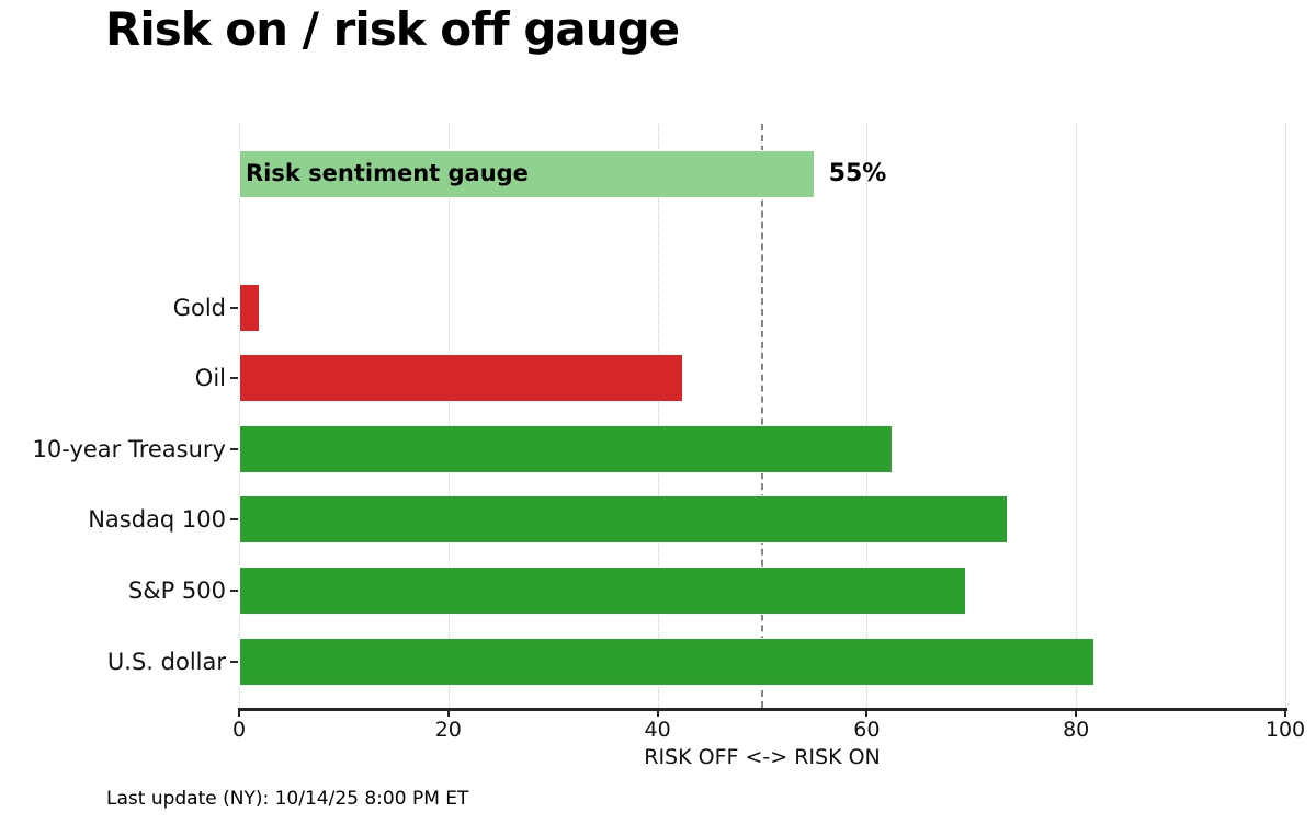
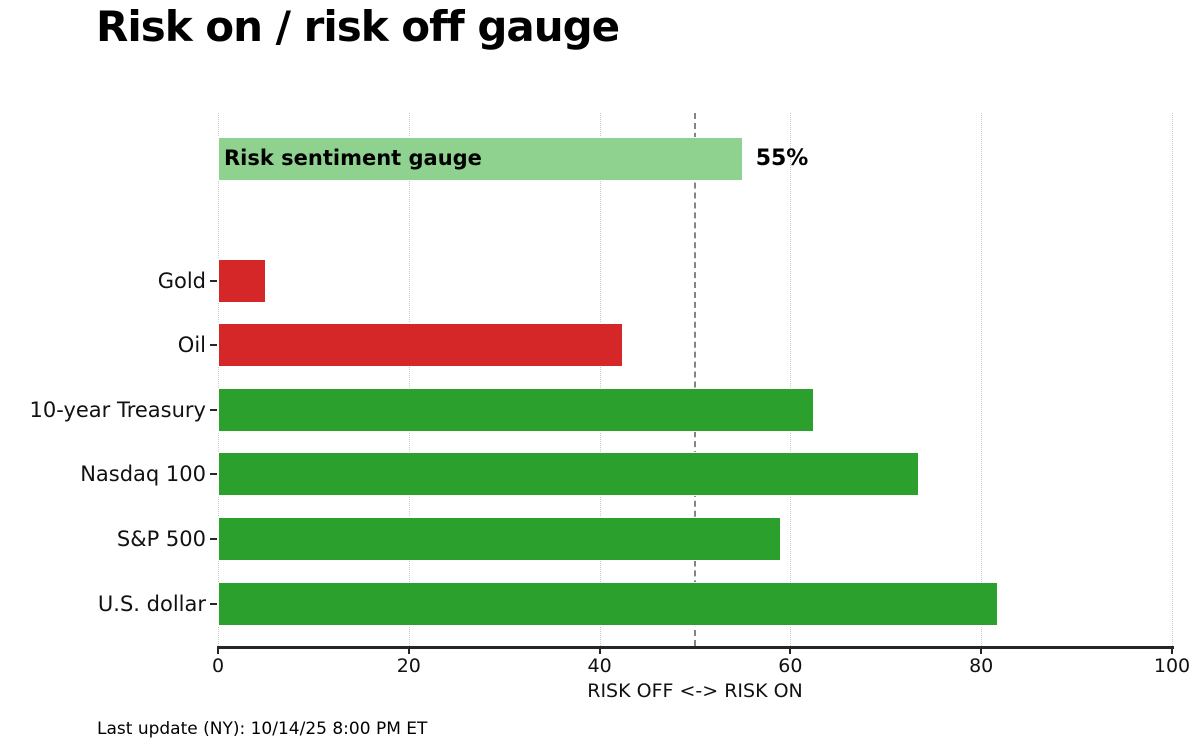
Gold: 2 -> 5
S&P 500: 70 -> 59
